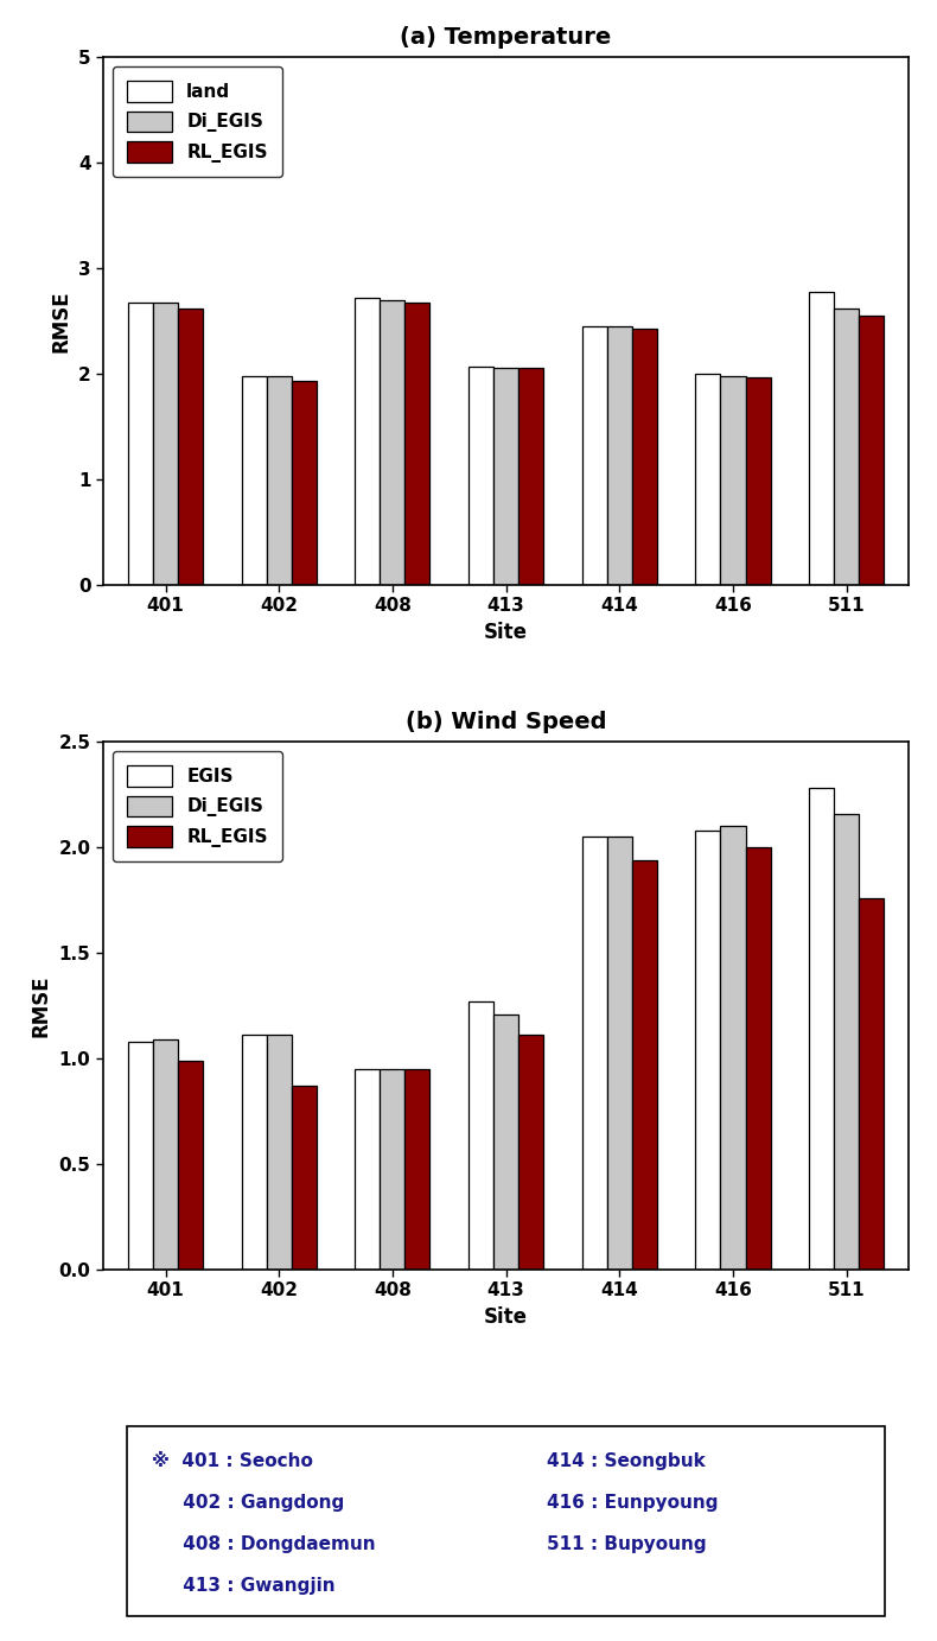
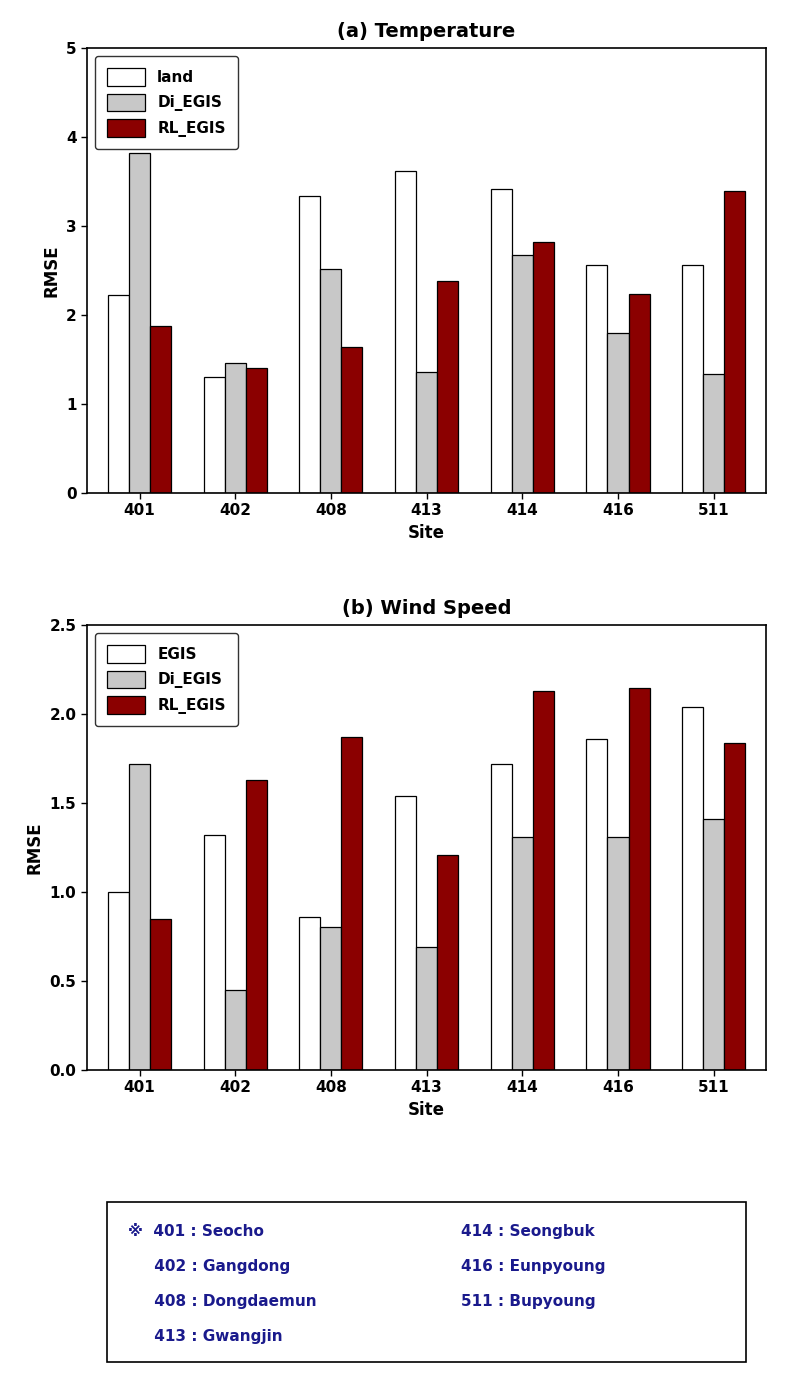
(a) Temperature/land/401: 2.68 -> 2.22
(a) Temperature/Di_EGIS/401: 2.68 -> 3.82
(a) Temperature/RL_EGIS/401: 2.62 -> 1.88
(a) Temperature/land/402: 1.98 -> 1.30
(a) Temperature/Di_EGIS/402: 1.98 -> 1.46
(a) Temperature/RL_EGIS/402: 1.93 -> 1.40
(a) Temperature/land/408: 2.72 -> 3.34
(a) Temperature/Di_EGIS/408: 2.70 -> 2.52
(a) Temperature/RL_EGIS/408: 2.67 -> 1.64
(a) Temperature/land/413: 2.07 -> 3.62
(a) Temperature/Di_EGIS/413: 2.06 -> 1.36
(a) Temperature/RL_EGIS/413: 2.05 -> 2.38
(a) Temperature/land/414: 2.45 -> 3.42
(a) Temperature/Di_EGIS/414: 2.45 -> 2.68
(a) Temperature/RL_EGIS/414: 2.43 -> 2.82
(a) Temperature/land/416: 2.00 -> 2.56
(a) Temperature/Di_EGIS/416: 1.98 -> 1.80
(a) Temperature/RL_EGIS/416: 1.97 -> 2.24
(a) Temperature/land/511: 2.78 -> 2.56
(a) Temperature/Di_EGIS/511: 2.62 -> 1.34
(a) Temperature/RL_EGIS/511: 2.55 -> 3.40
(b) Wind Speed/EGIS/401: 1.08 -> 1.00
(b) Wind Speed/Di_EGIS/401: 1.09 -> 1.72
(b) Wind Speed/RL_EGIS/401: 0.99 -> 0.85
(b) Wind Speed/EGIS/402: 1.11 -> 1.32
(b) Wind Speed/Di_EGIS/402: 1.11 -> 0.45
(b) Wind Speed/RL_EGIS/402: 0.87 -> 1.63
(b) Wind Speed/EGIS/408: 0.95 -> 0.86
(b) Wind Speed/Di_EGIS/408: 0.95 -> 0.80
(b) Wind Speed/RL_EGIS/408: 0.95 -> 1.87
(b) Wind Speed/EGIS/413: 1.27 -> 1.54
(b) Wind Speed/Di_EGIS/413: 1.21 -> 0.69
(b) Wind Speed/RL_EGIS/413: 1.11 -> 1.21
(b) Wind Speed/EGIS/414: 2.05 -> 1.72
(b) Wind Speed/Di_EGIS/414: 2.05 -> 1.31
(b) Wind Speed/RL_EGIS/414: 1.94 -> 2.13
(b) Wind Speed/EGIS/416: 2.08 -> 1.86
(b) Wind Speed/Di_EGIS/416: 2.10 -> 1.31
(b) Wind Speed/RL_EGIS/416: 2.00 -> 2.15
(b) Wind Speed/EGIS/511: 2.28 -> 2.04
(b) Wind Speed/Di_EGIS/511: 2.16 -> 1.41
(b) Wind Speed/RL_EGIS/511: 1.76 -> 1.84
